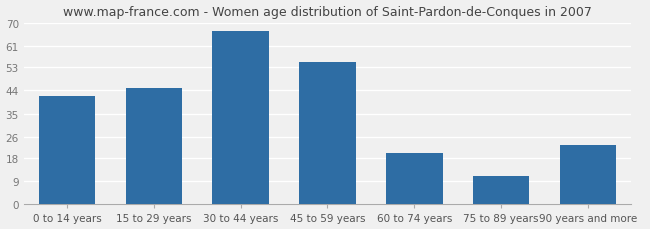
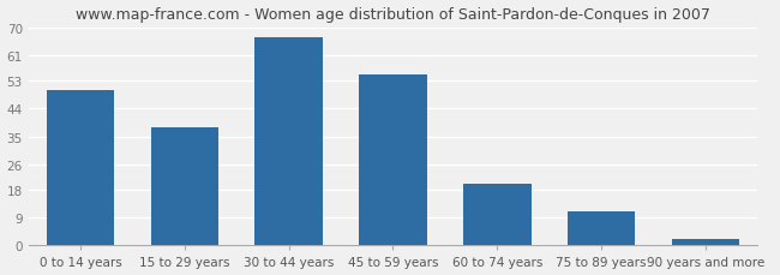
0 to 14 years: 42 -> 50
15 to 29 years: 45 -> 38
90 years and more: 23 -> 2
